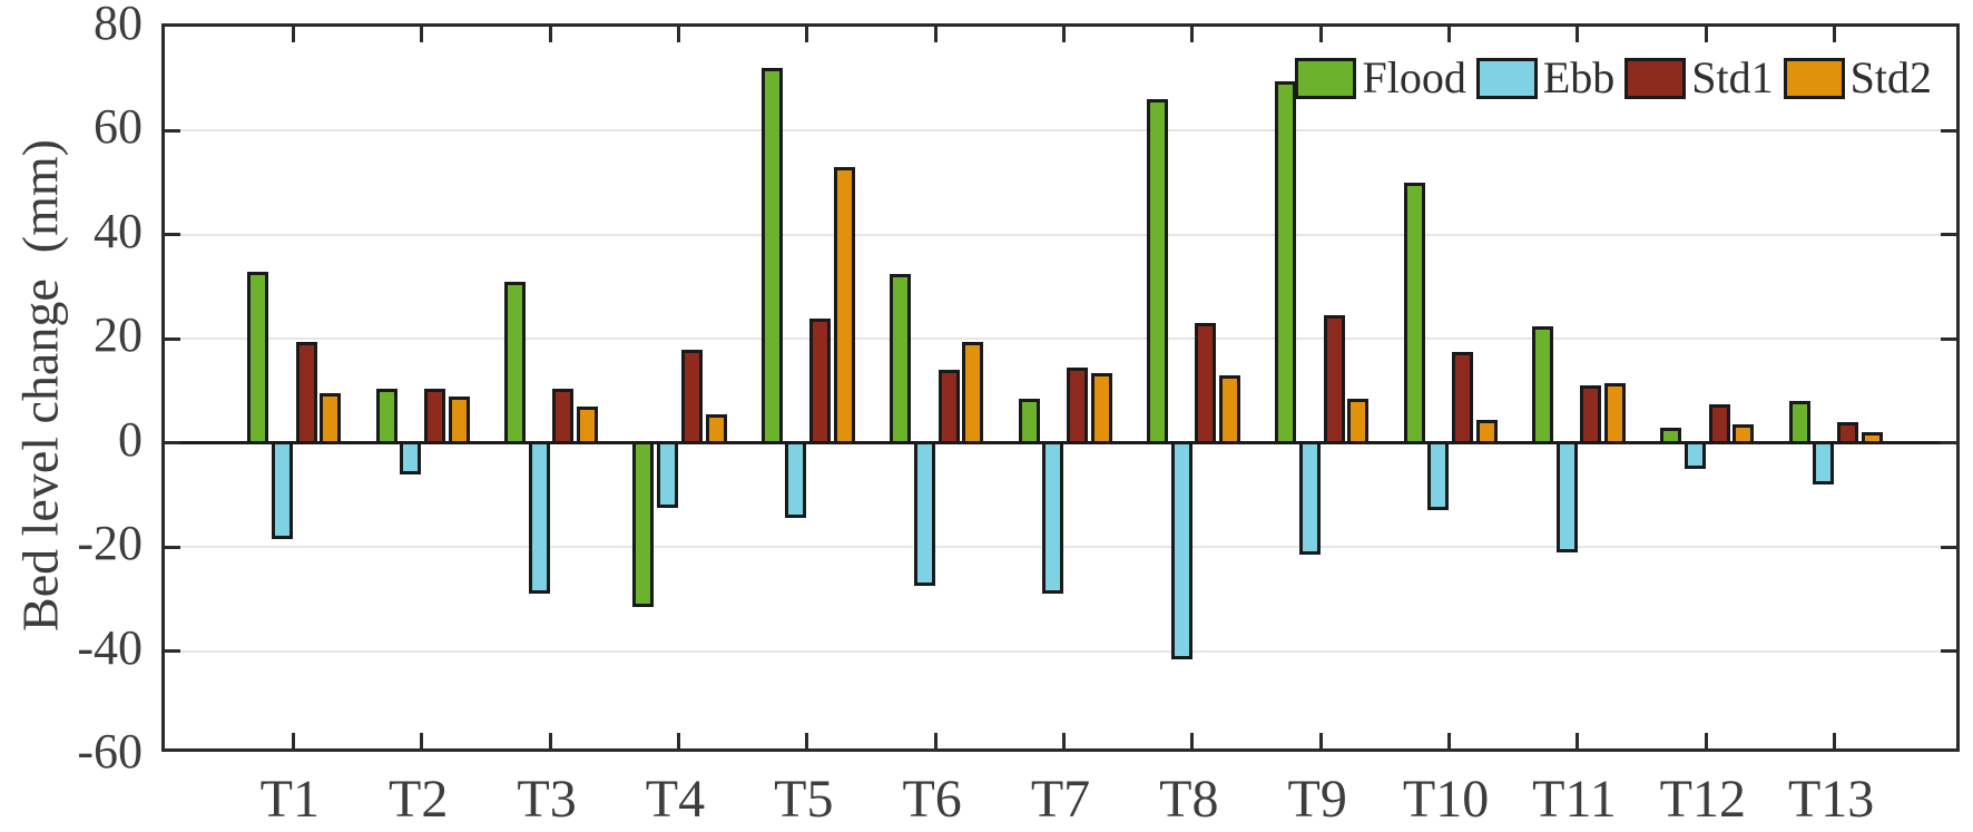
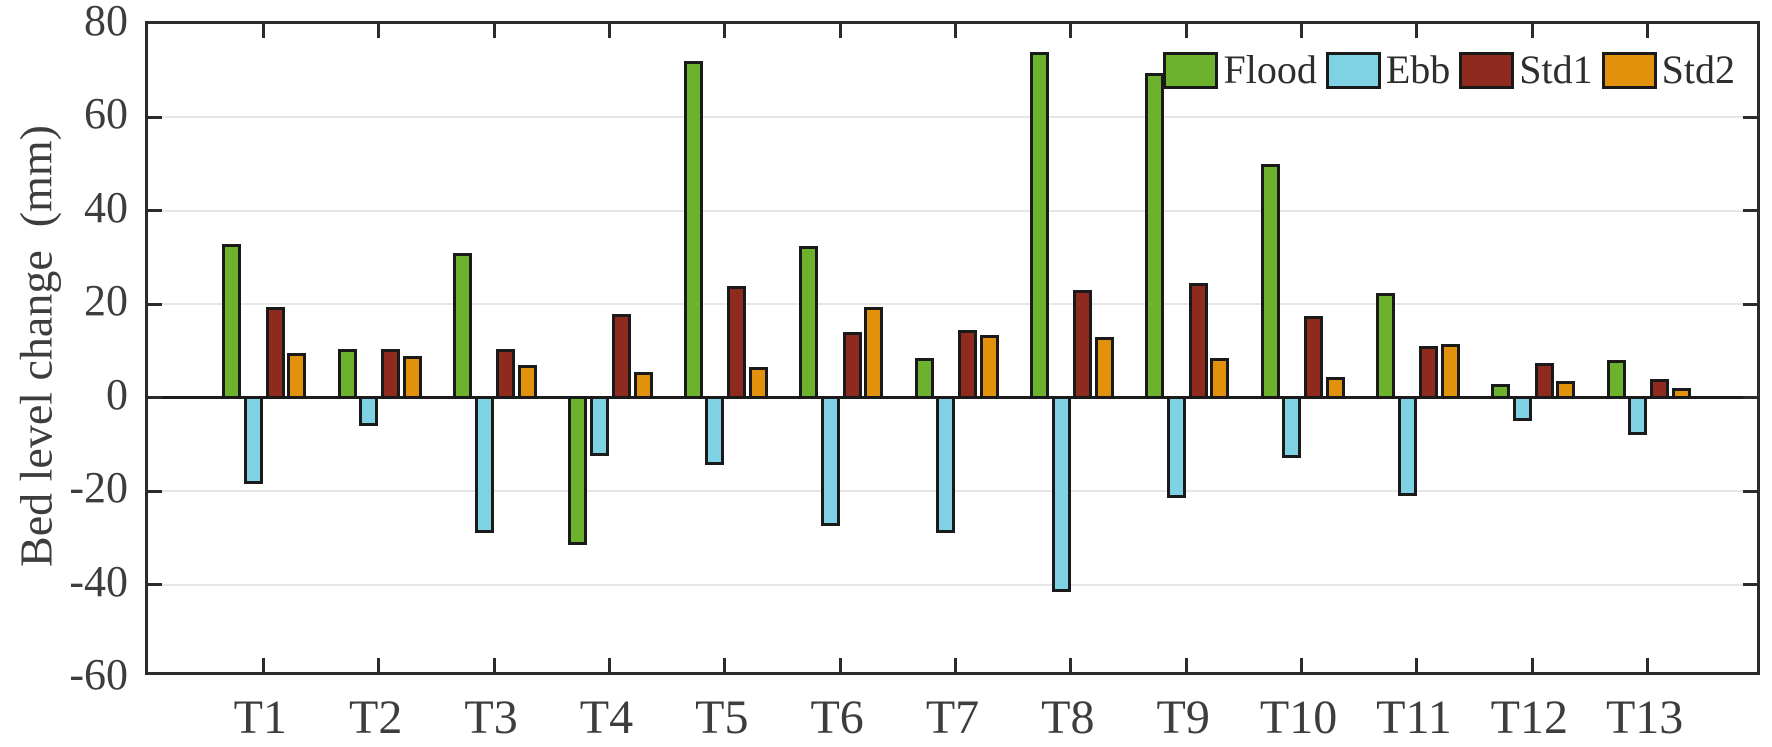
Std2/T5: 53 -> 6
Flood/T8: 66 -> 74
